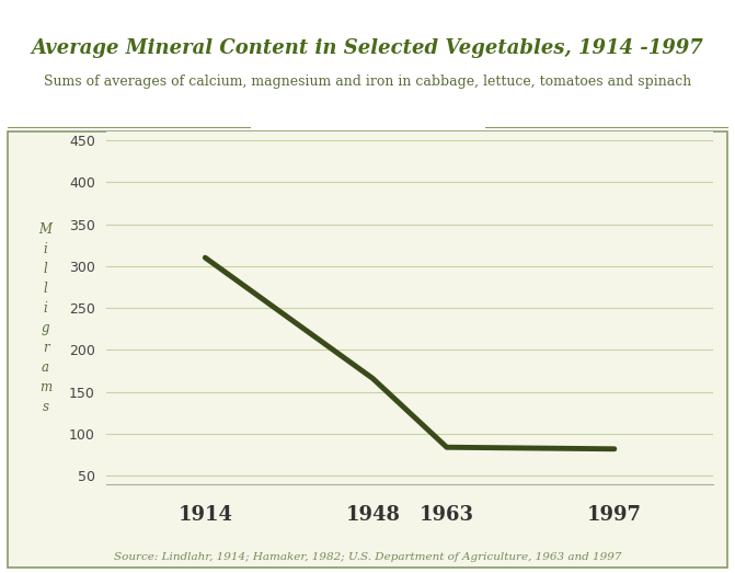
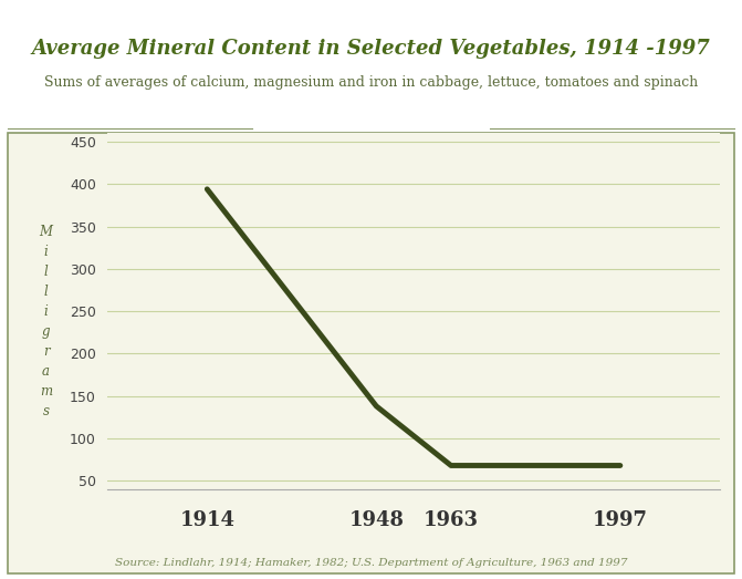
1914: 310 -> 394
1948: 166 -> 138
1963: 84 -> 68
1997: 82 -> 68
